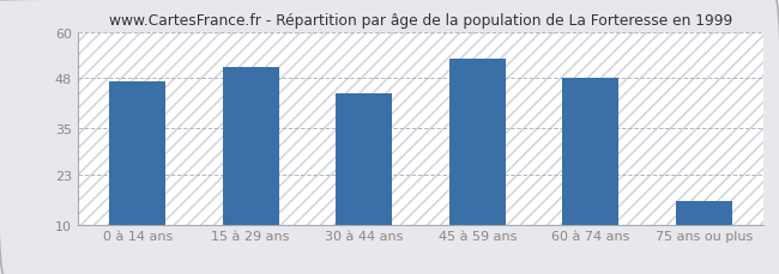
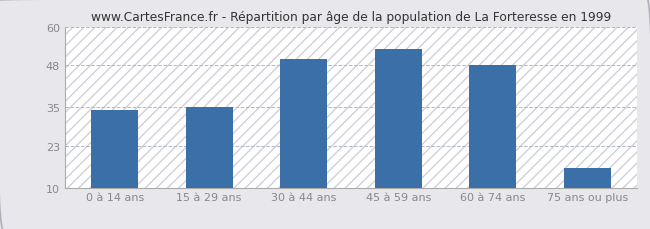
0 à 14 ans: 47 -> 34
15 à 29 ans: 51 -> 35
30 à 44 ans: 44 -> 50
